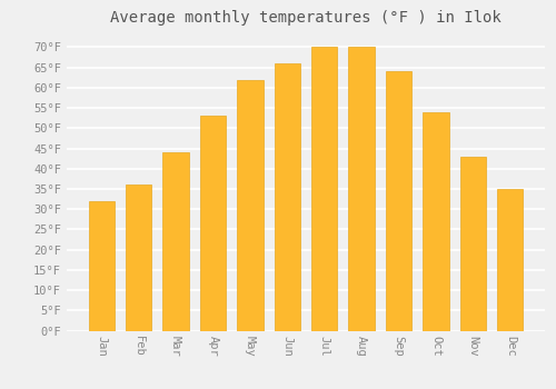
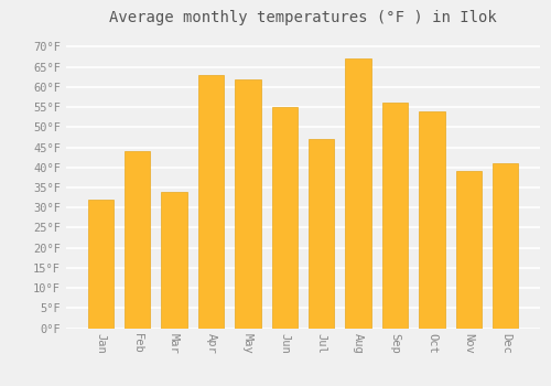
Feb: 36°F -> 44°F
Mar: 44°F -> 34°F
Apr: 53°F -> 63°F
Jun: 66°F -> 55°F
Jul: 70°F -> 47°F
Aug: 70°F -> 67°F
Sep: 64°F -> 56°F
Nov: 43°F -> 39°F
Dec: 35°F -> 41°F
